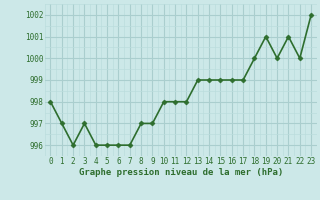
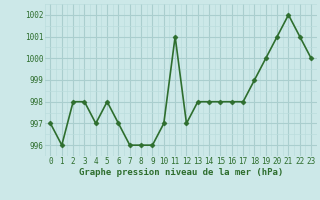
0: 998 -> 997
1: 997 -> 996
2: 996 -> 998
3: 997 -> 998
4: 996 -> 997
5: 996 -> 998
6: 996 -> 997
8: 997 -> 996
9: 997 -> 996
10: 998 -> 997
11: 998 -> 1001
12: 998 -> 997
13: 999 -> 998
14: 999 -> 998
15: 999 -> 998
16: 999 -> 998
17: 999 -> 998
18: 1000 -> 999
19: 1001 -> 1000
20: 1000 -> 1001
21: 1001 -> 1002
22: 1000 -> 1001
23: 1002 -> 1000
